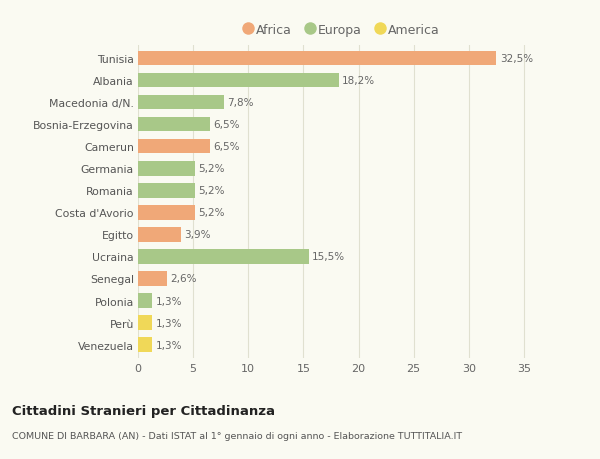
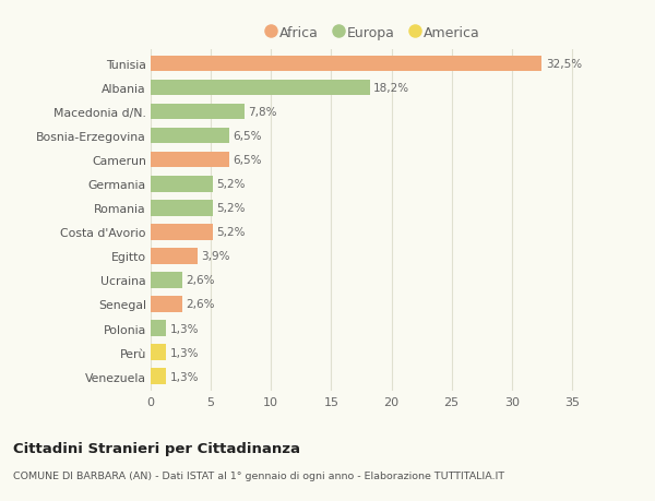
Ucraina: 15,5% -> 2,6%
